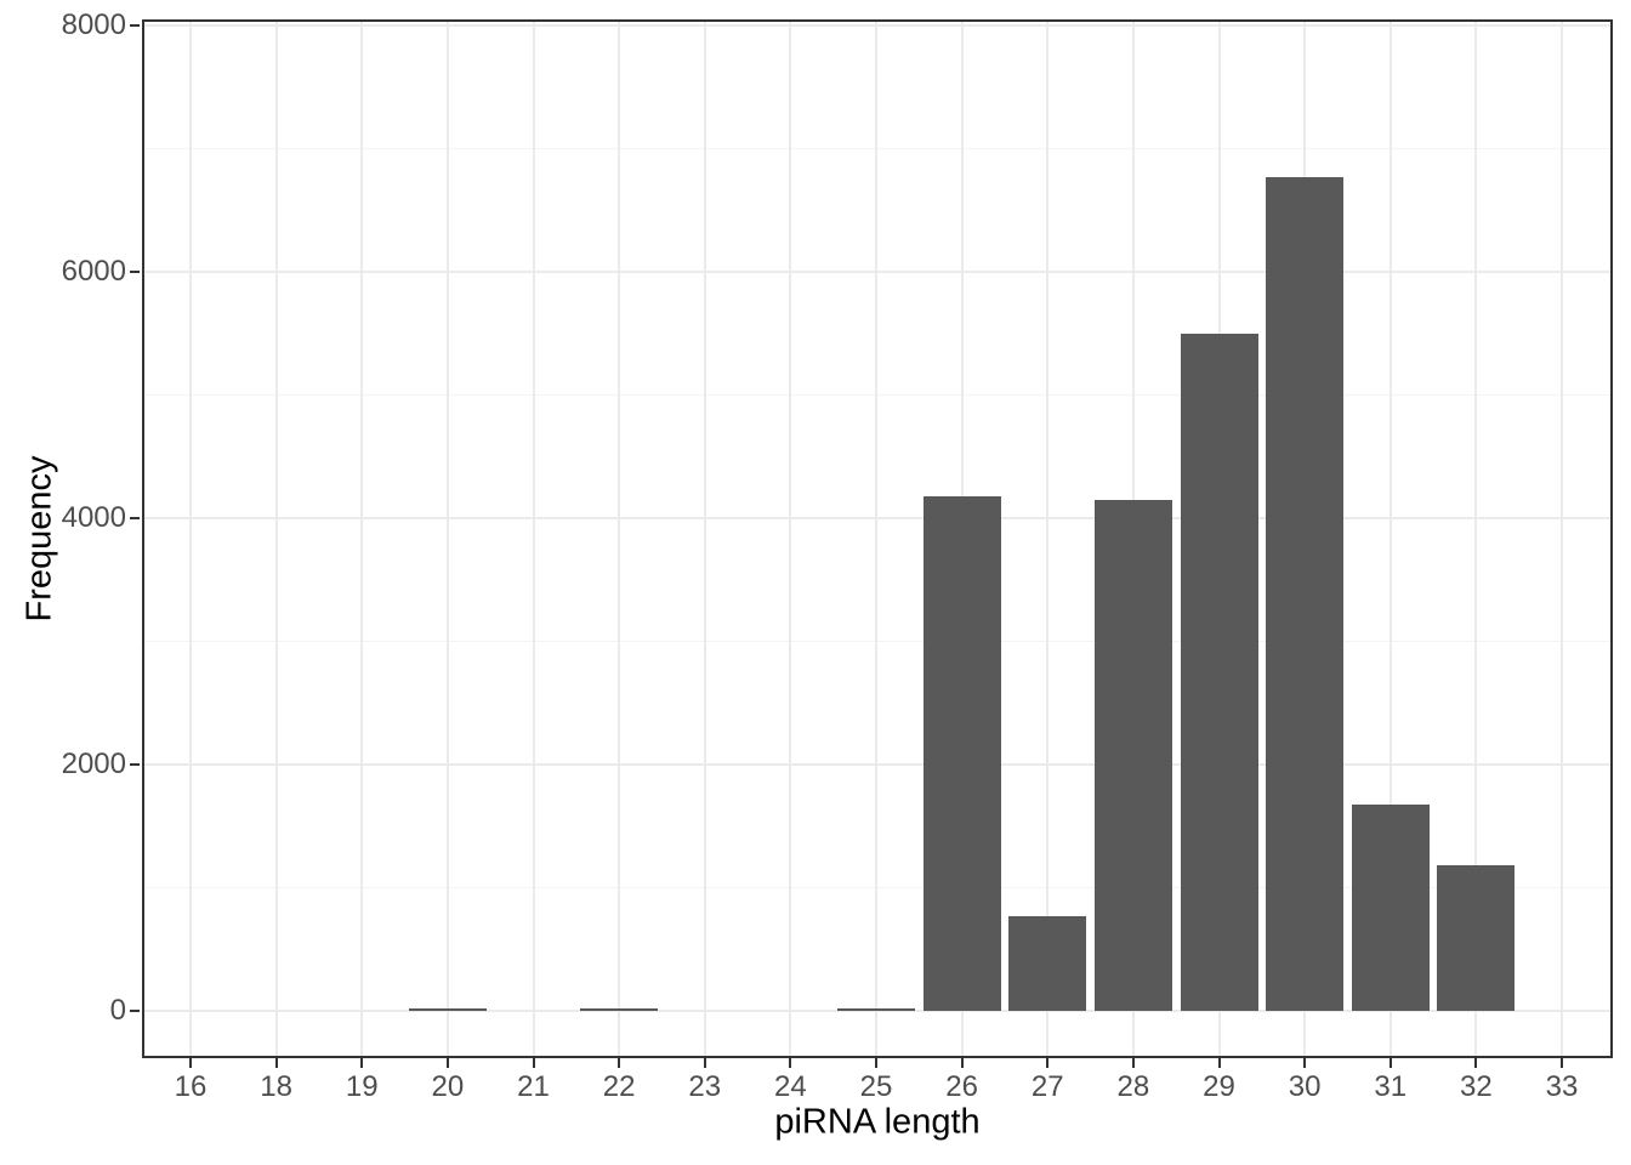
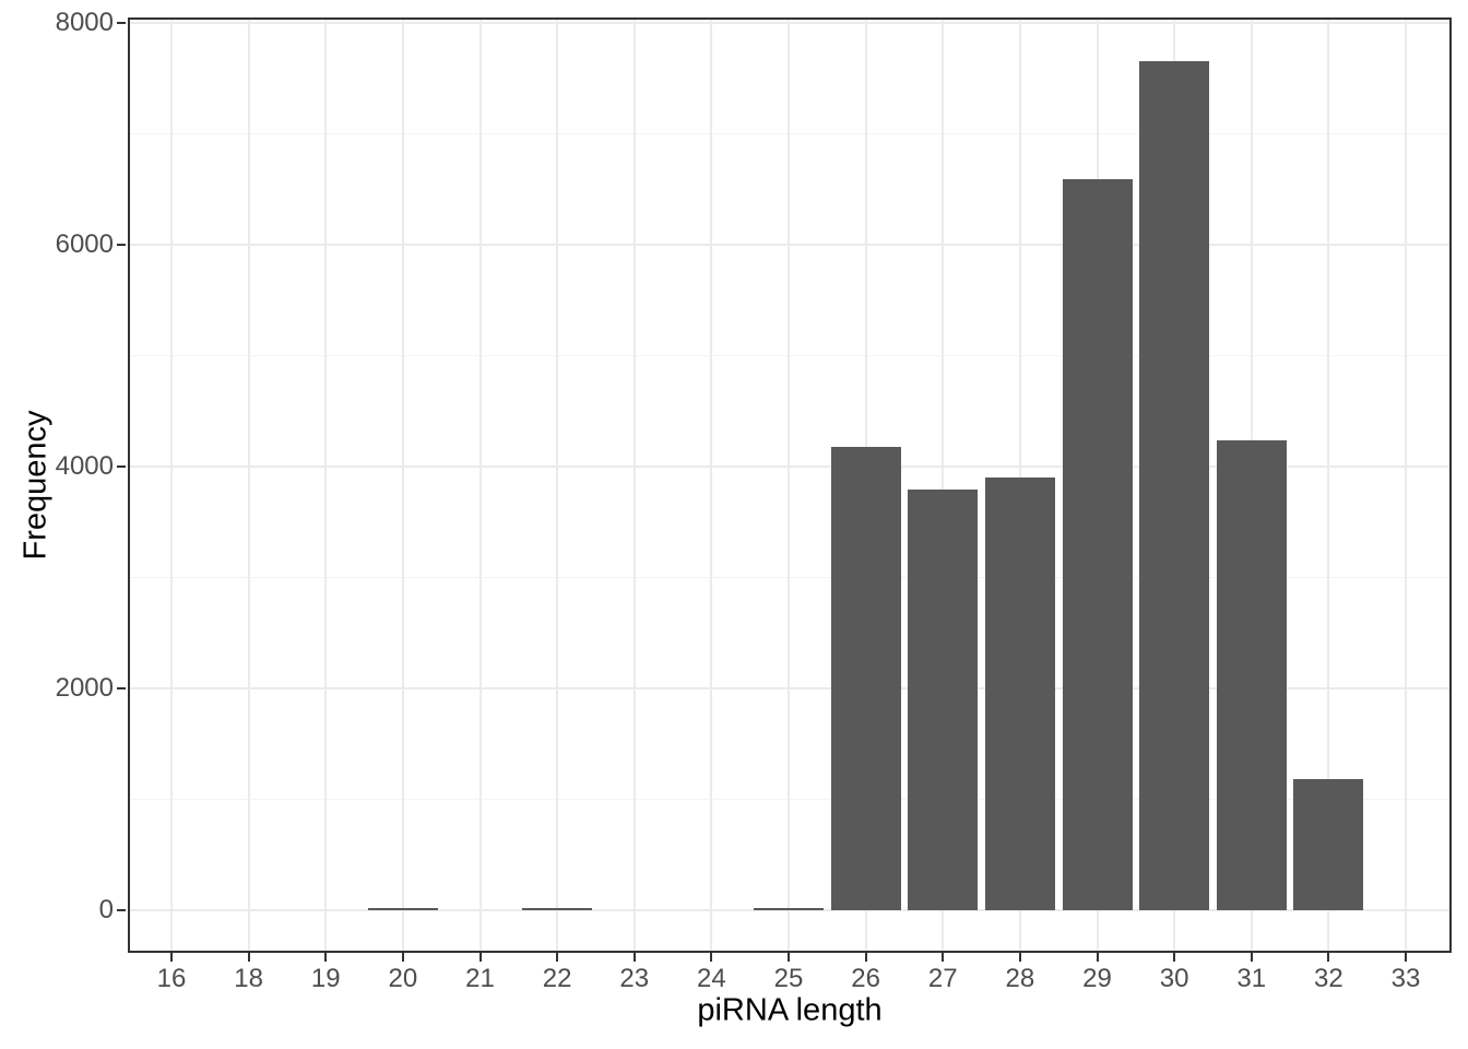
27: 770 -> 3790
28: 4150 -> 3900
29: 5500 -> 6590
30: 6770 -> 7660
31: 1670 -> 4240
